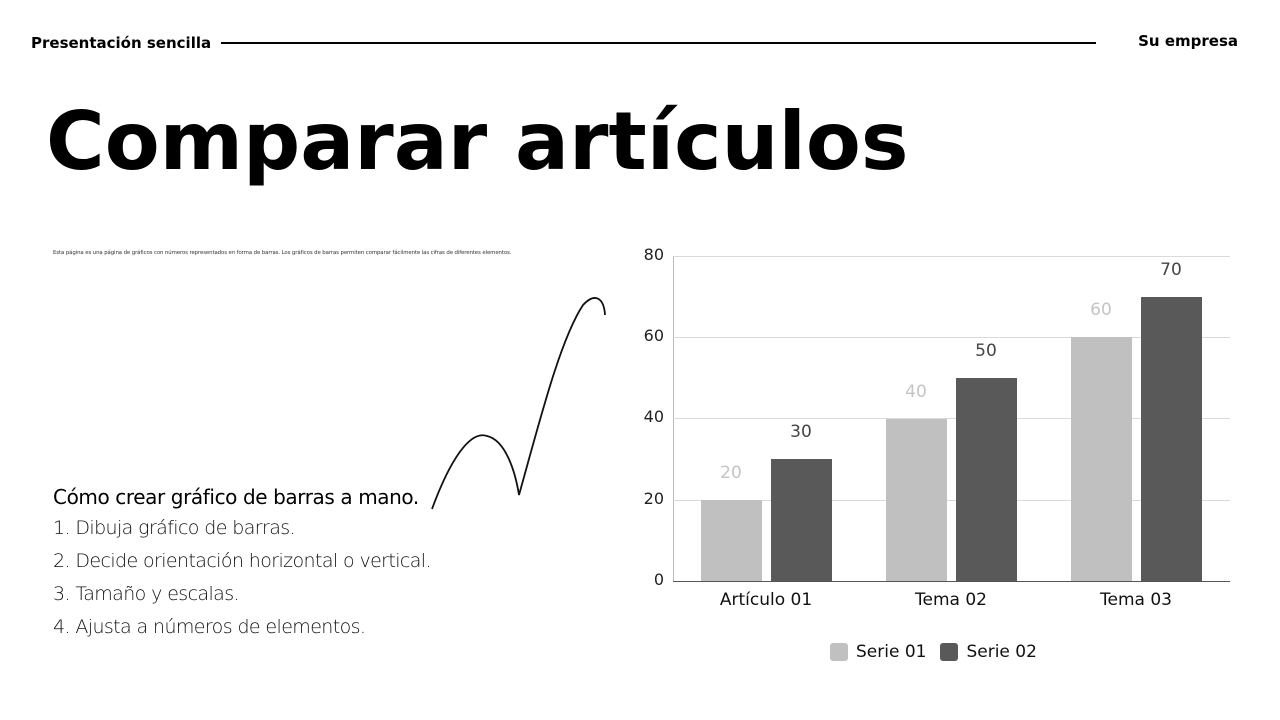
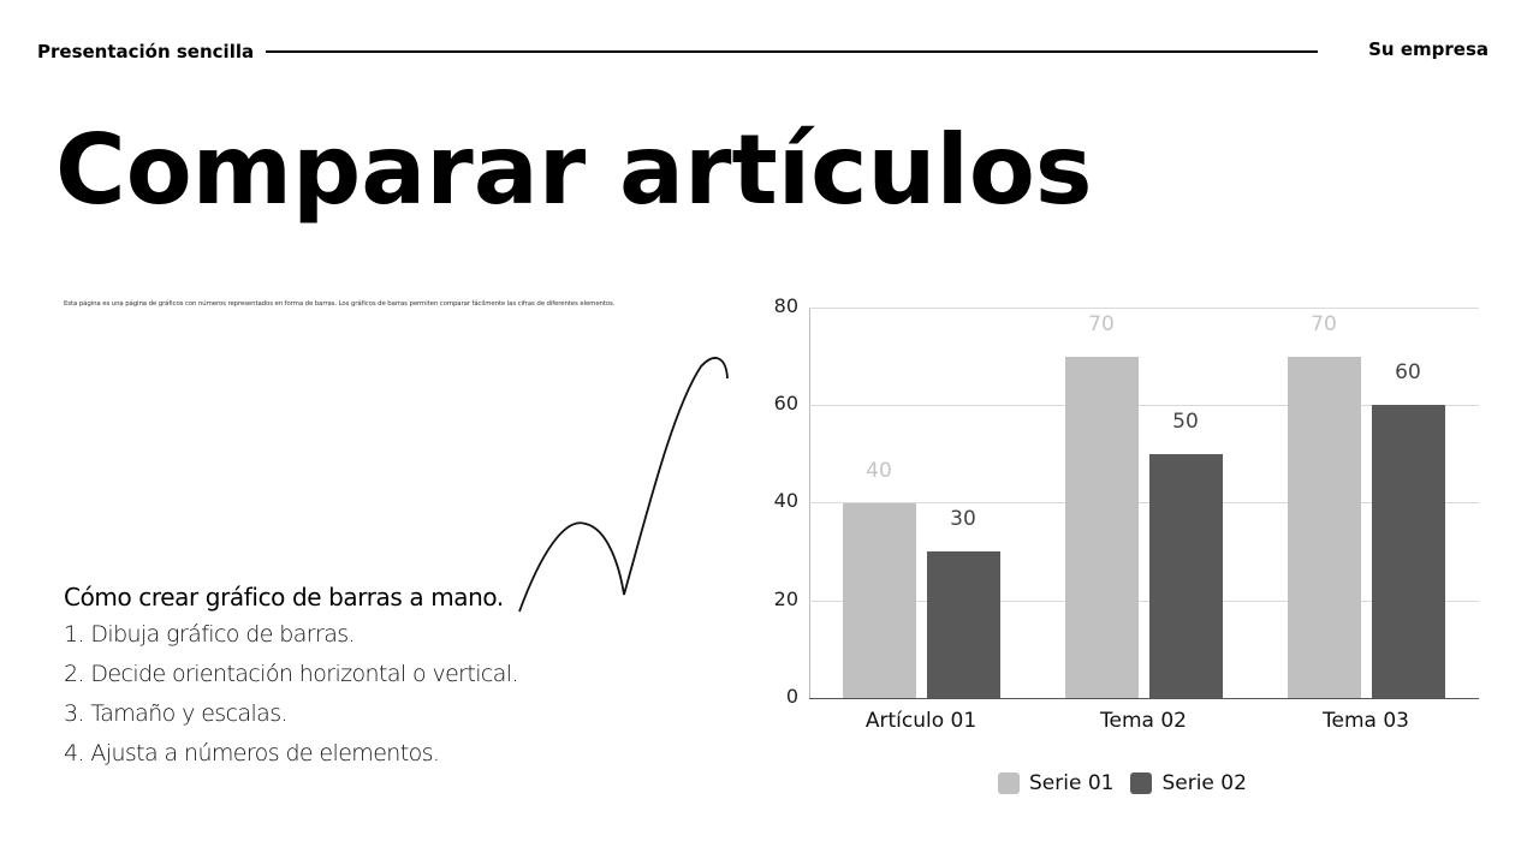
Serie 01/Artículo 01: 20 -> 40
Serie 01/Tema 02: 40 -> 70
Serie 01/Tema 03: 60 -> 70
Serie 02/Tema 03: 70 -> 60
